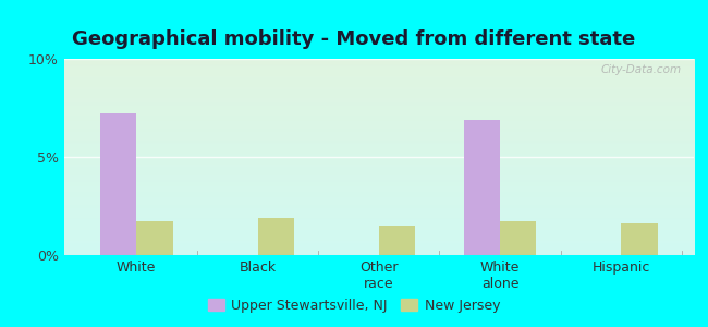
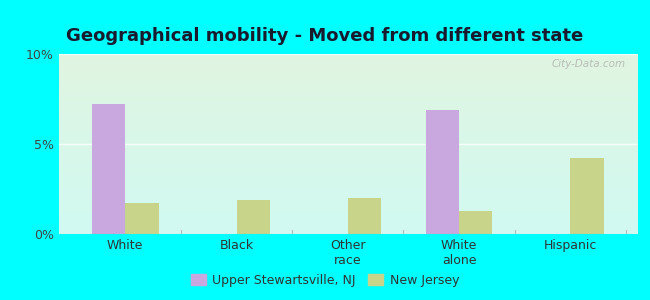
New Jersey/Other race: 1.5% -> 2.0%
New Jersey/White alone: 1.7% -> 1.3%
New Jersey/Hispanic: 1.6% -> 4.2%
